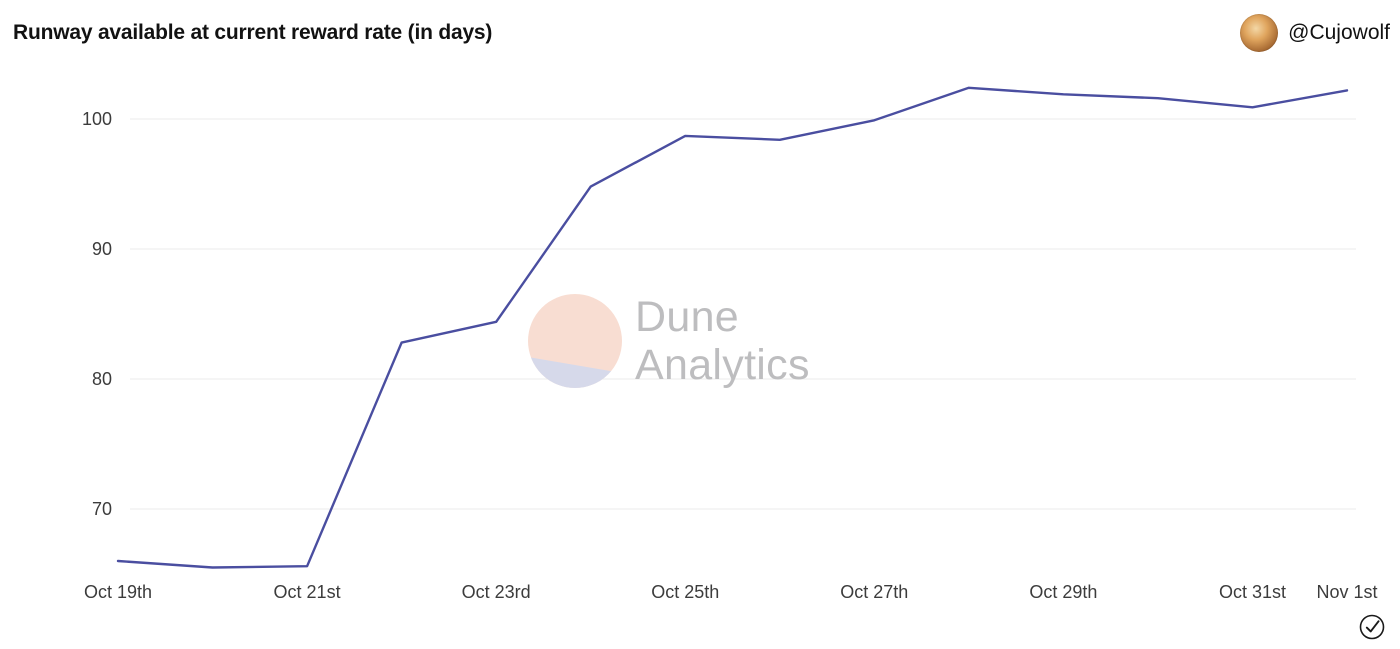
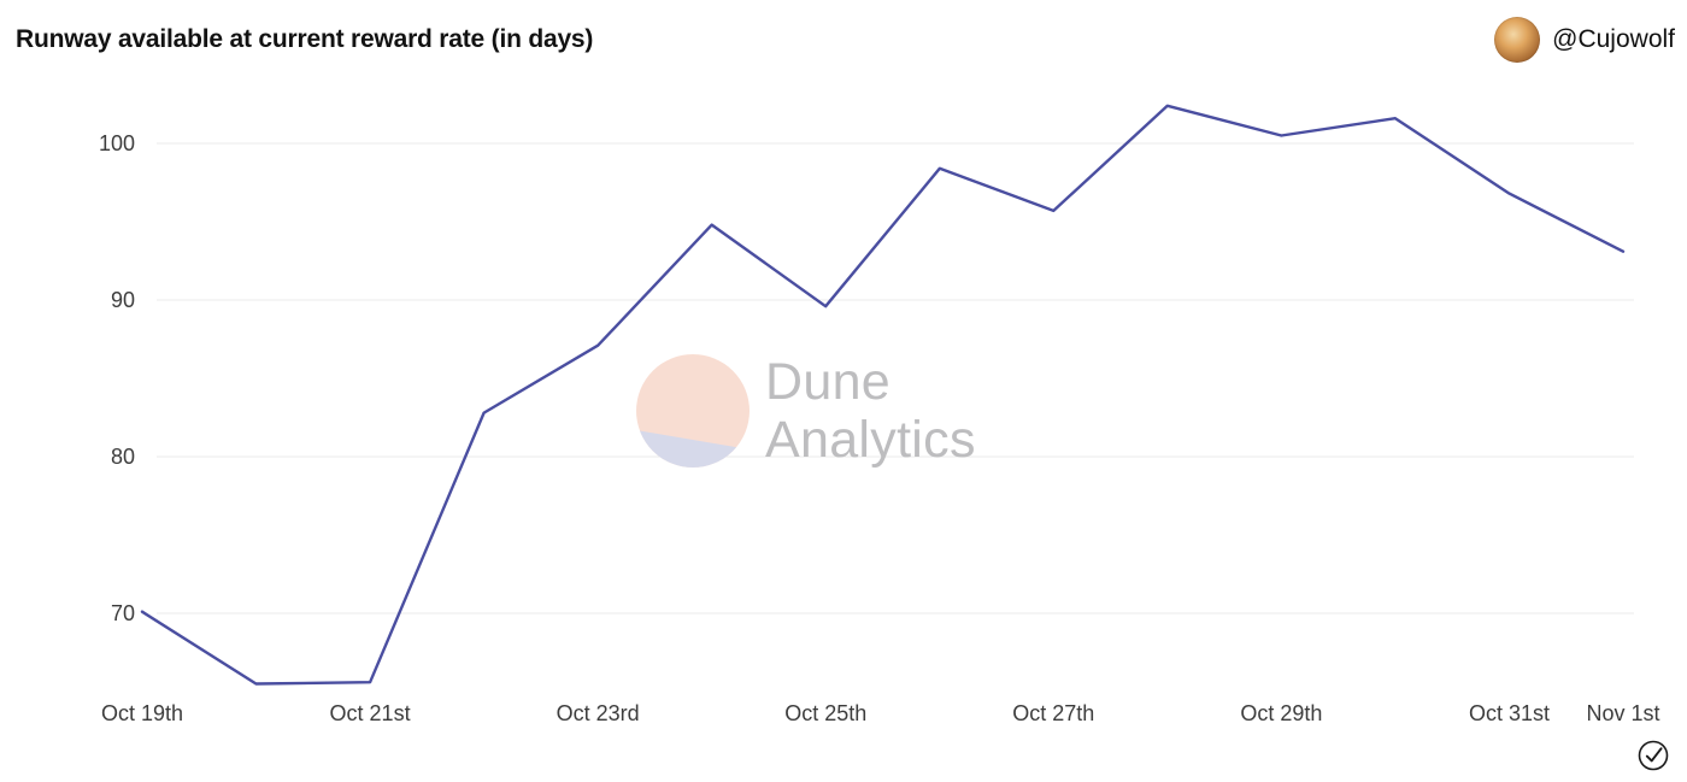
Oct 19th: 66.0 -> 70.1
Oct 23rd: 84.4 -> 87.1
Oct 25th: 98.7 -> 89.6
Oct 27th: 99.9 -> 95.7
Oct 29th: 101.9 -> 100.5
Oct 31st: 100.9 -> 96.8
Nov 1st: 102.2 -> 93.1
